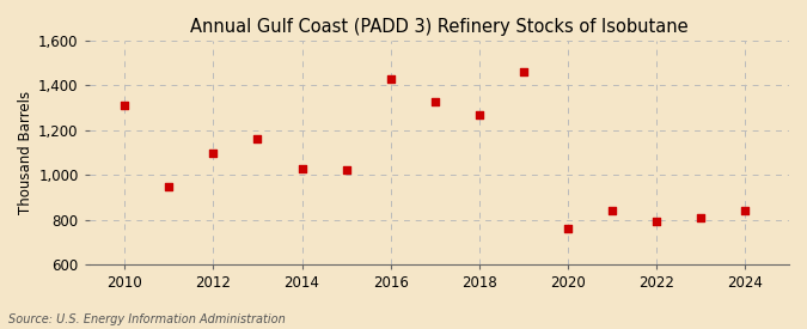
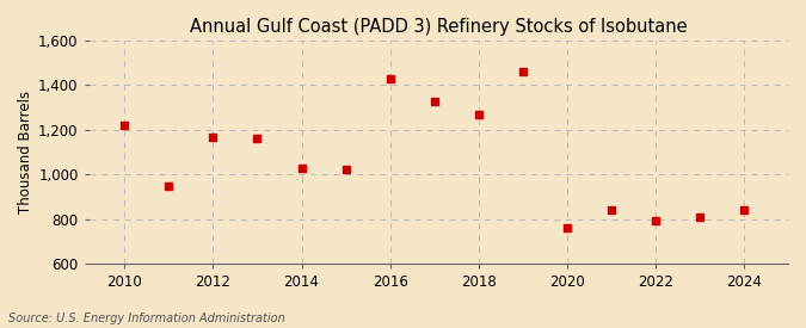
2010: 1,310 -> 1,220
2012: 1,100 -> 1,170
